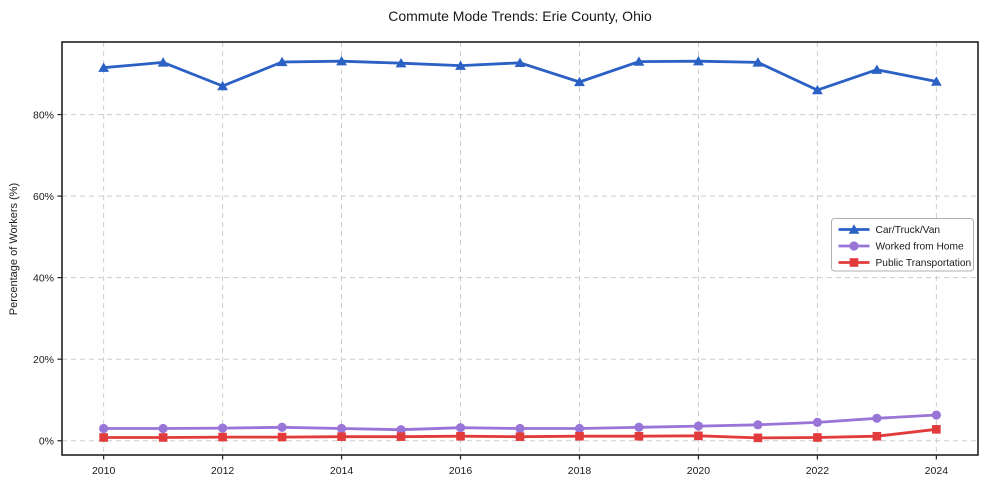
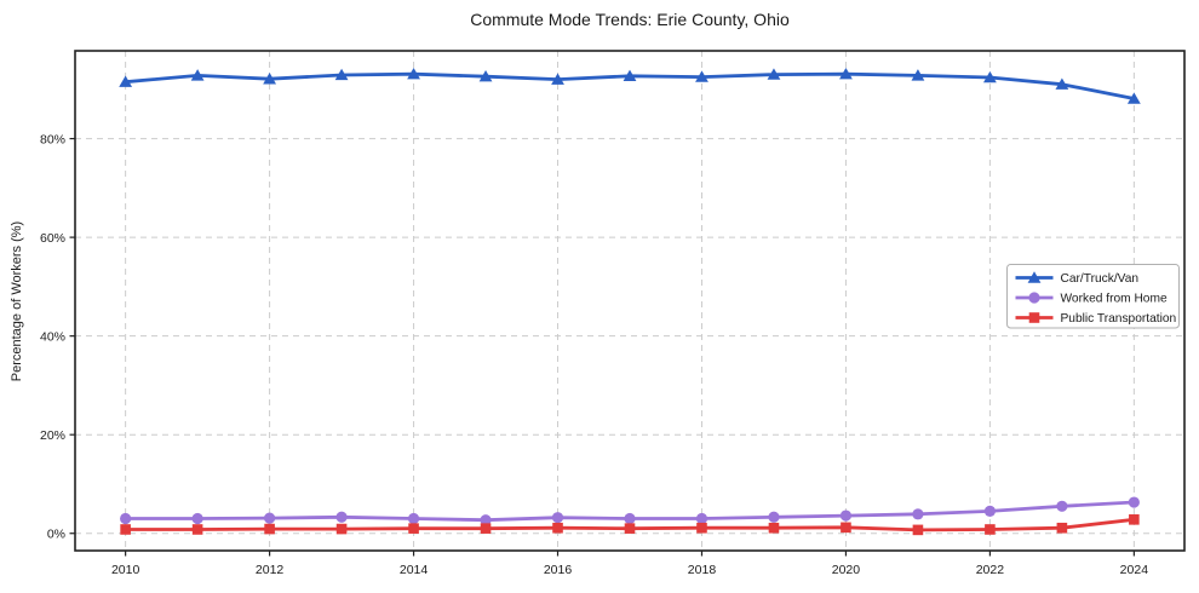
Car/Truck/Van/2012: 87% -> 92%
Car/Truck/Van/2018: 88% -> 92%
Car/Truck/Van/2022: 86% -> 92%
